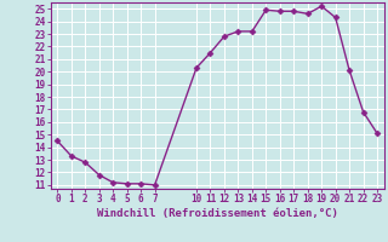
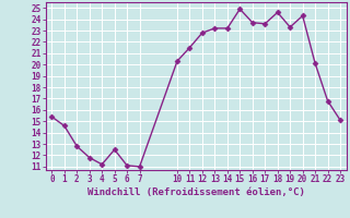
0: 14.5 -> 15.4
1: 13.3 -> 14.6
5: 11.1 -> 12.5
16: 24.8 -> 23.7
17: 24.8 -> 23.6
19: 25.2 -> 23.3
